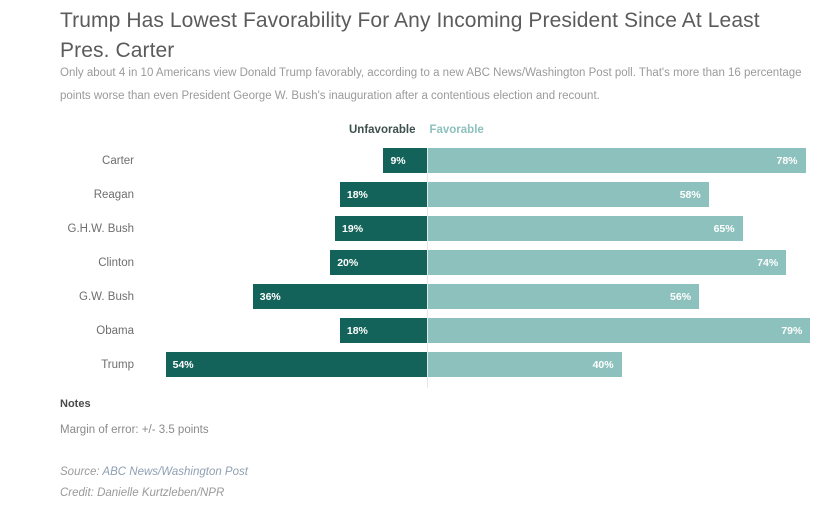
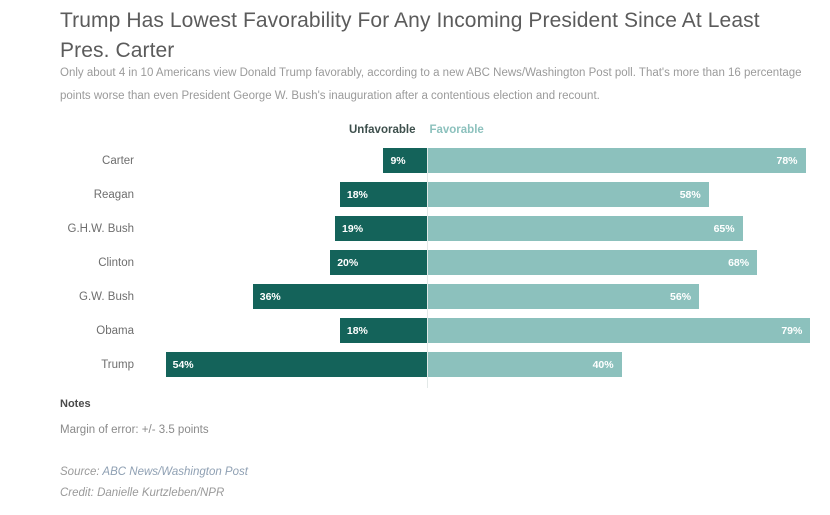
Favorable/Clinton: 74% -> 68%
